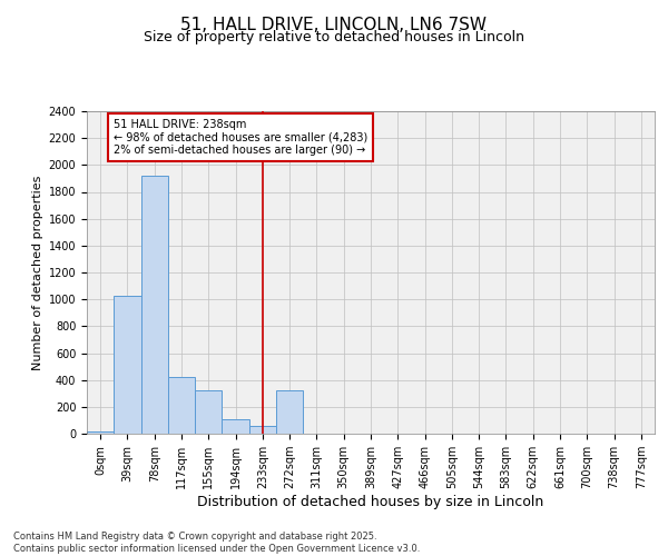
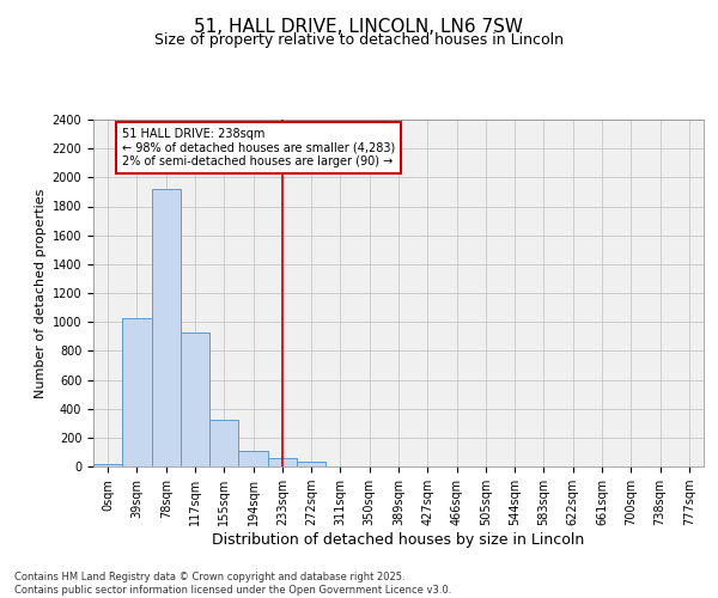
117sqm: 420 -> 930
272sqm: 320 -> 40
